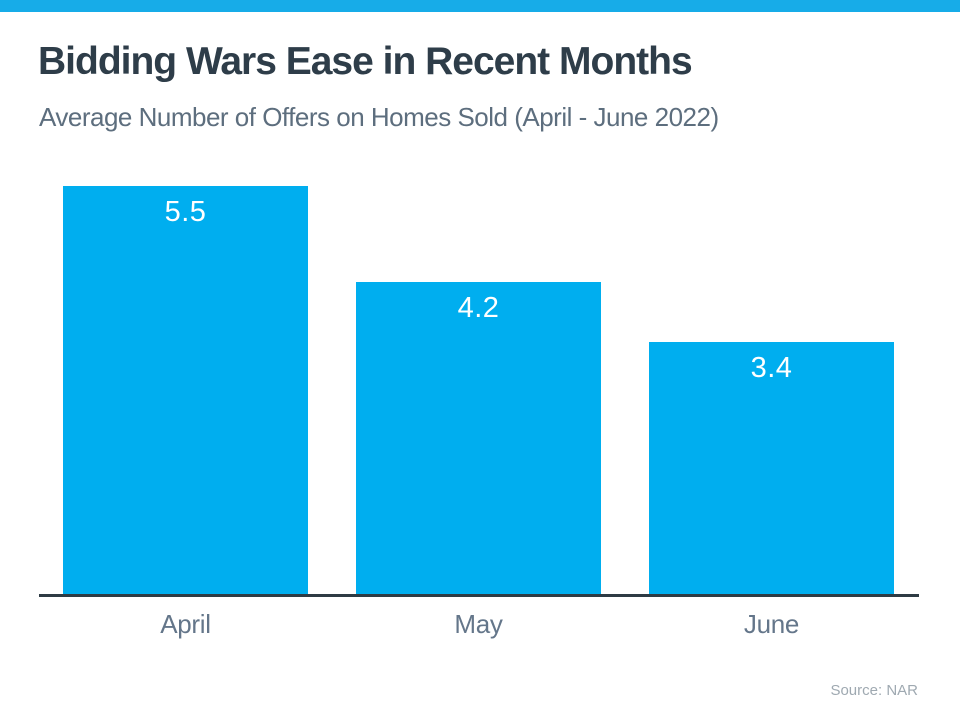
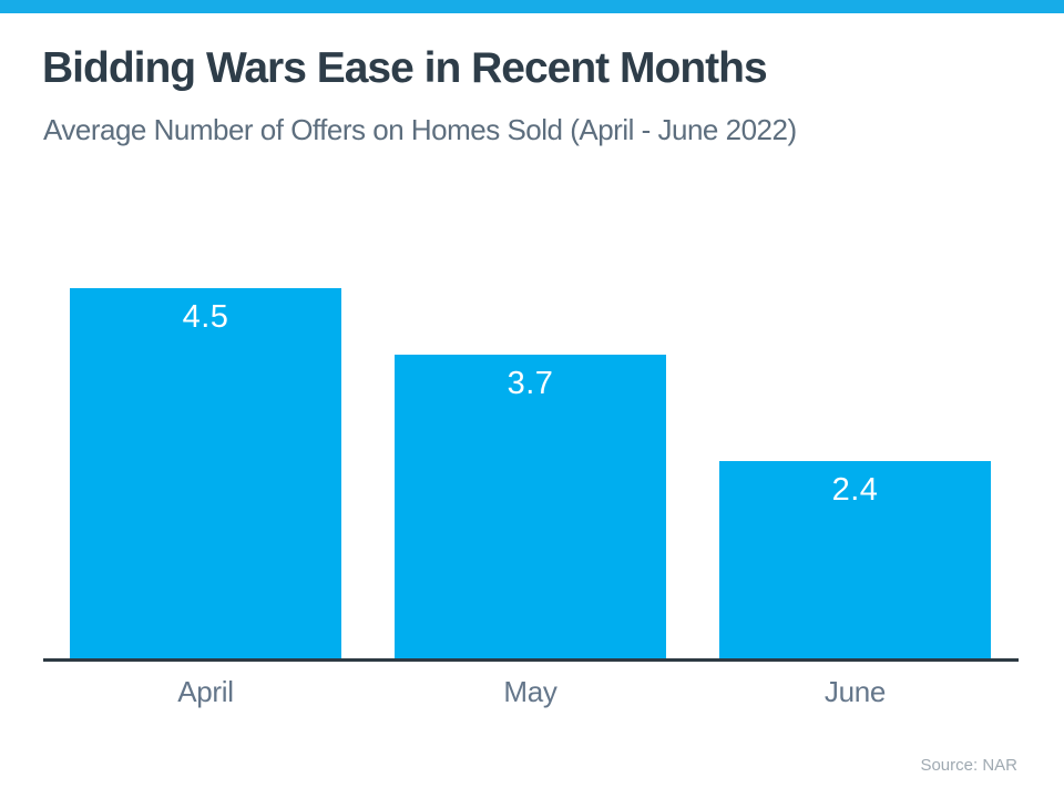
April: 5.5 -> 4.5
May: 4.2 -> 3.7
June: 3.4 -> 2.4
